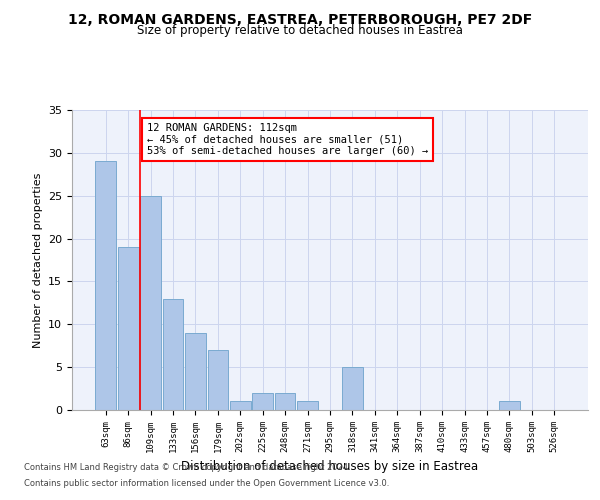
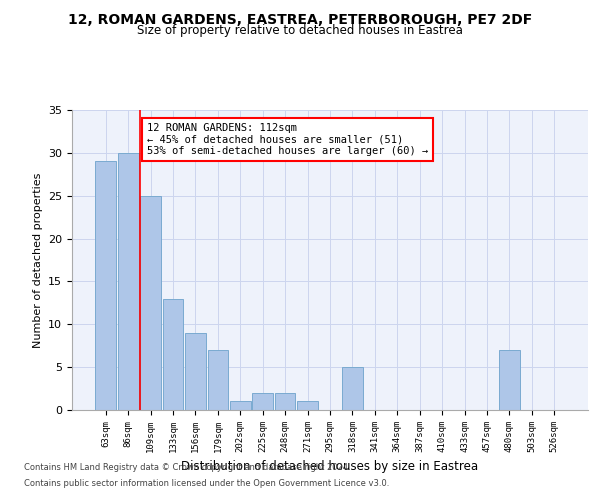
86sqm: 19 -> 30
480sqm: 1 -> 7
